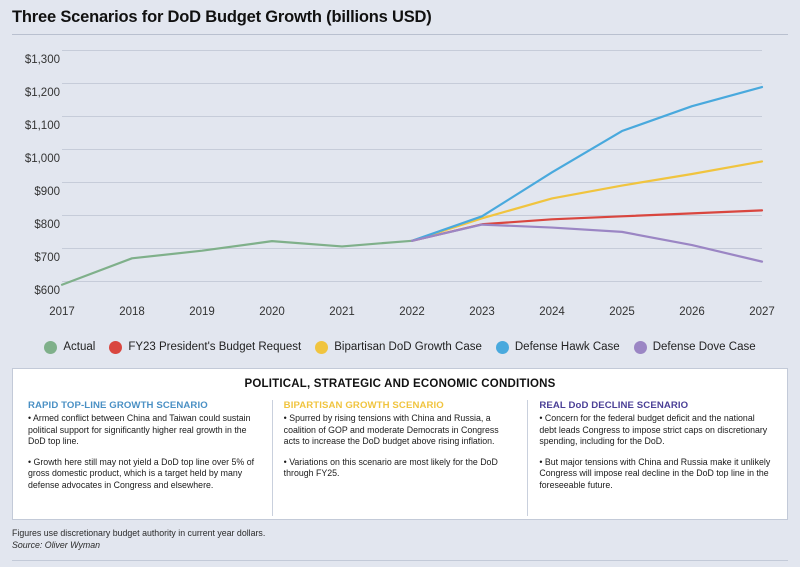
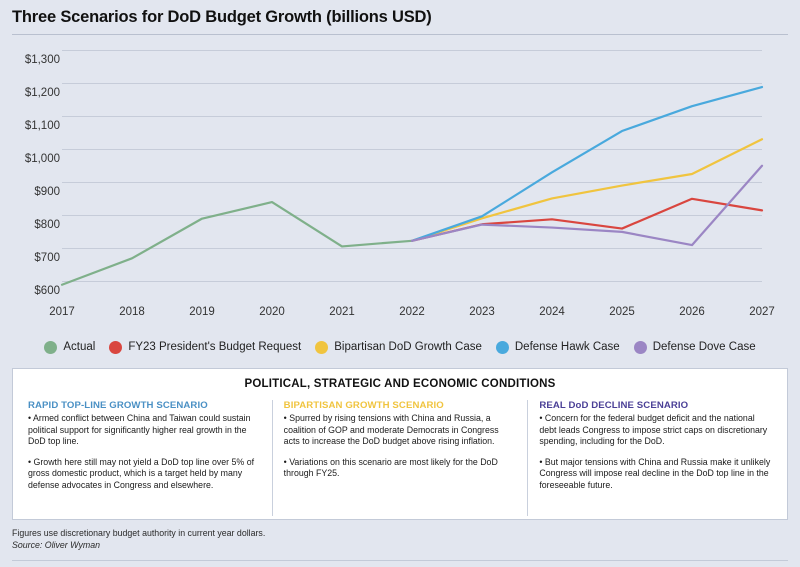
Actual/2019: $690 -> $790
Actual/2020: $720 -> $840
FY23 President's Budget Request/2025: $800 -> $760
FY23 President's Budget Request/2026: $810 -> $850
Bipartisan DoD Growth Case/2027: $960 -> $1030
Defense Dove Case/2027: $660 -> $950
